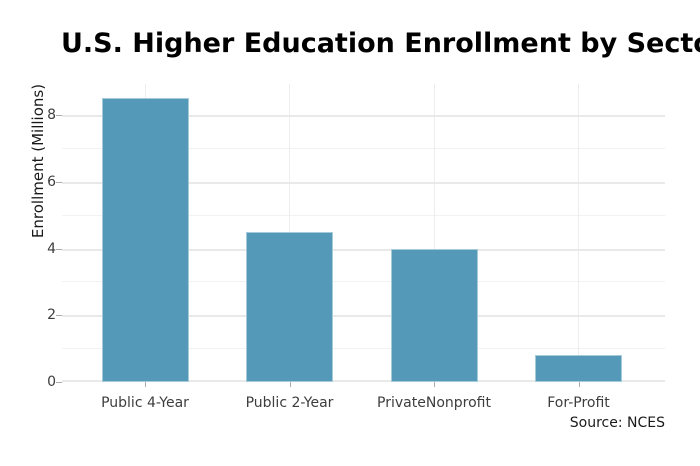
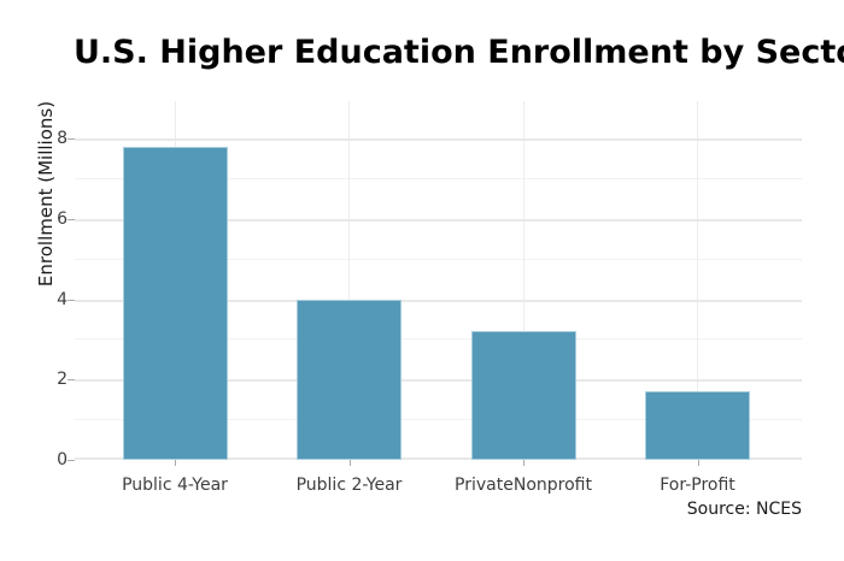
Public 4-Year: 8.5 -> 7.8
Public 2-Year: 4.5 -> 4.0
PrivateNonprofit: 4.0 -> 3.2
For-Profit: 0.8 -> 1.7
